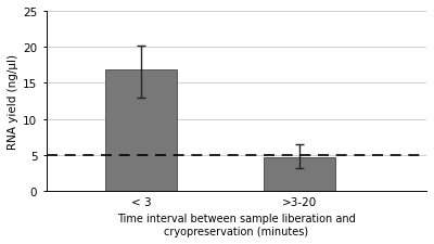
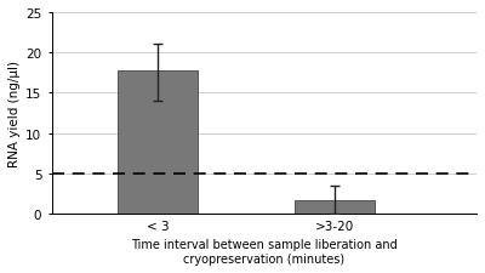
< 3: 16.8 -> 17.8
>3-20: 4.7 -> 1.6
